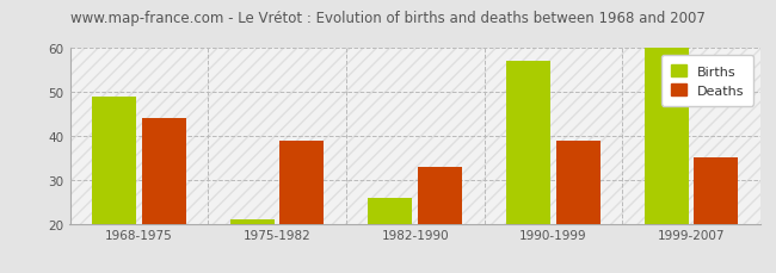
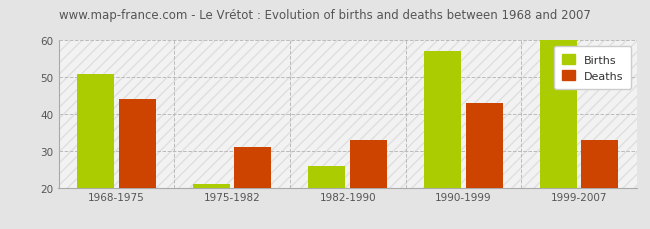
Births/1968-1975: 49 -> 51
Deaths/1975-1982: 39 -> 31
Deaths/1990-1999: 39 -> 43
Deaths/1999-2007: 35 -> 33
